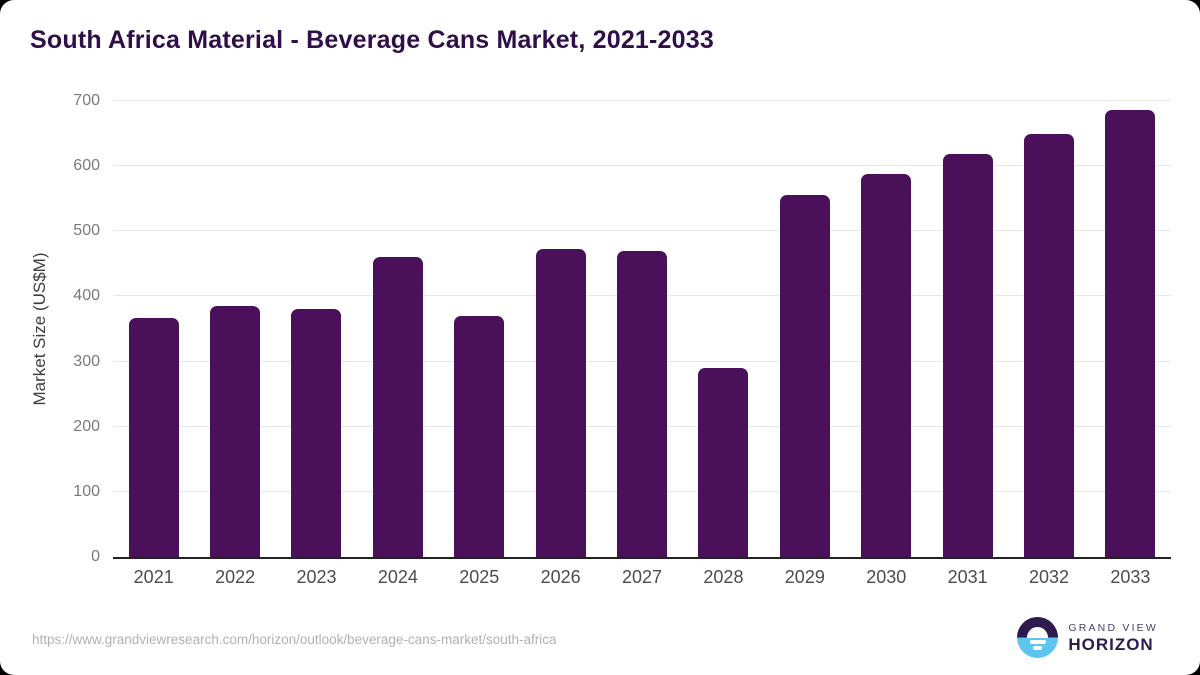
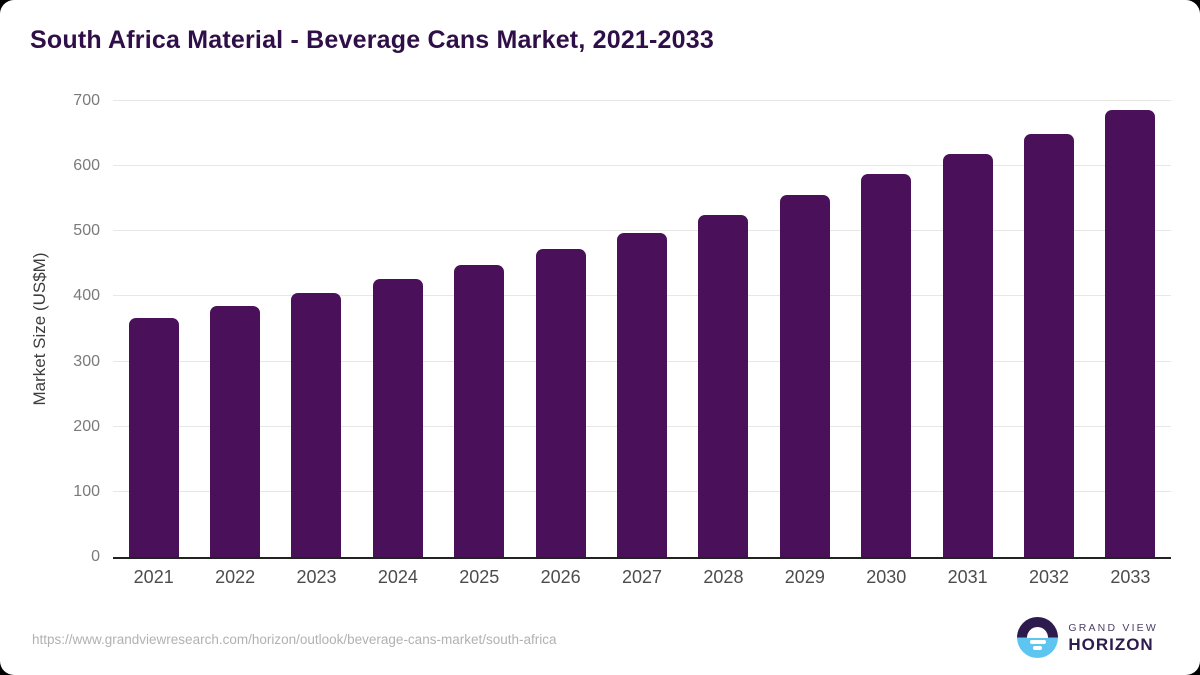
2023: 380 -> 410
2024: 460 -> 430
2025: 370 -> 450
2027: 470 -> 500
2028: 290 -> 520
